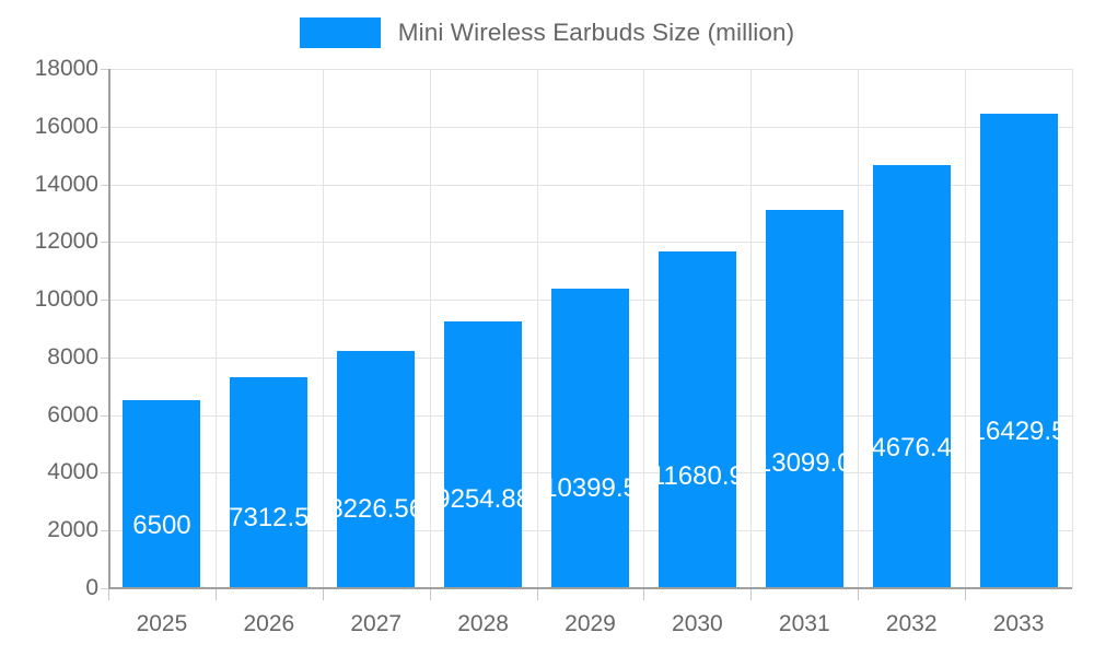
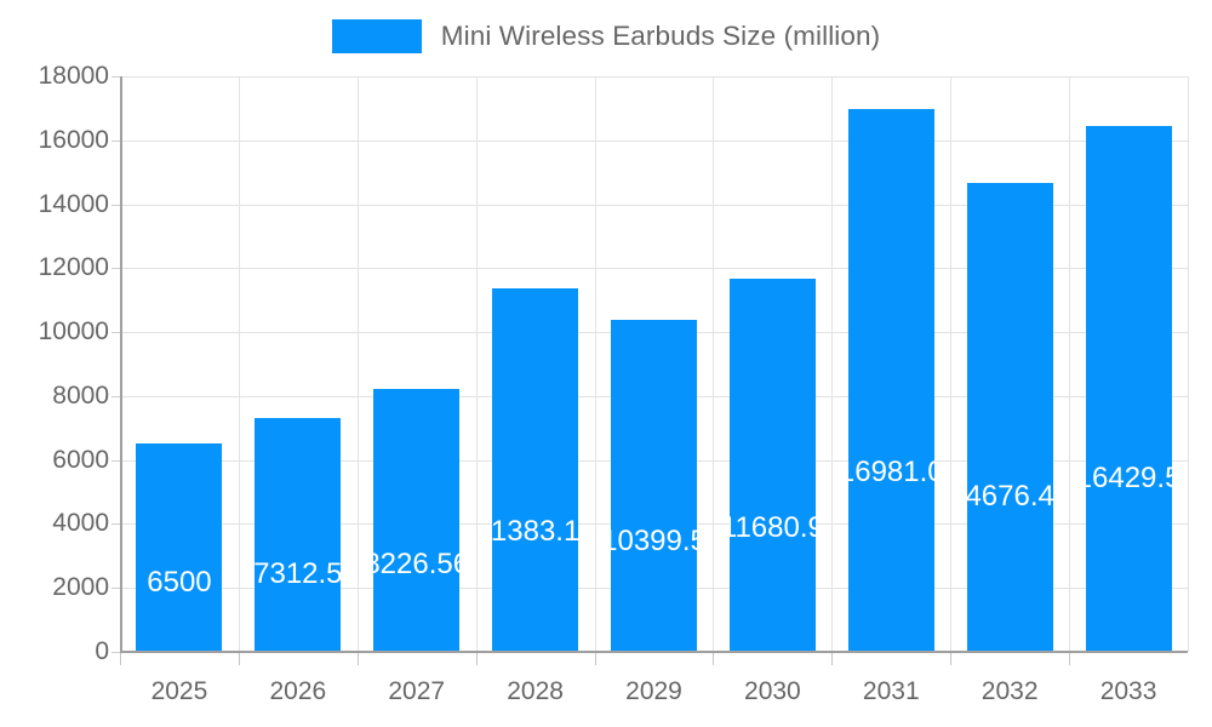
2028: 9254.88 -> 11383.11
2031: 13099.0 -> 16981.0
